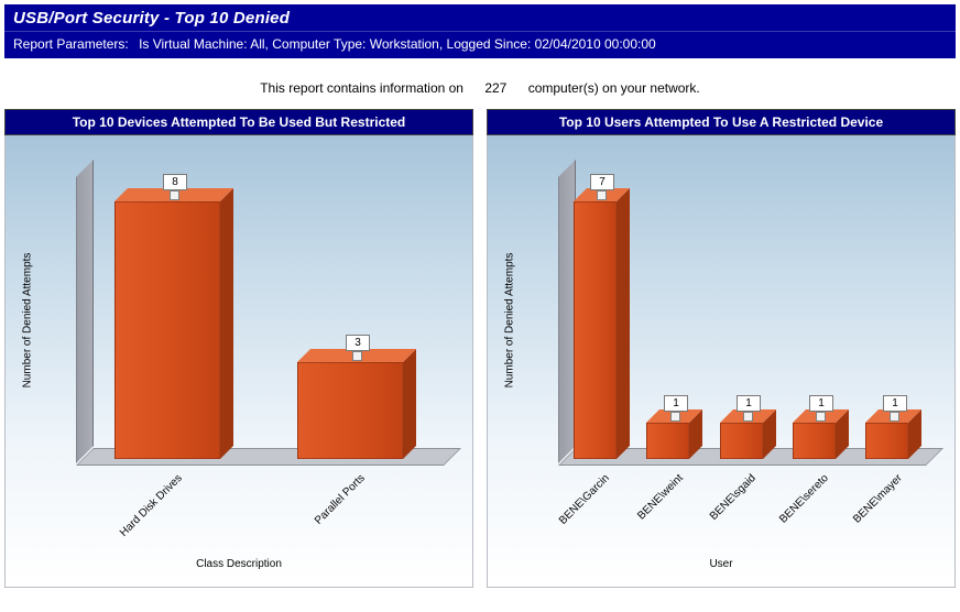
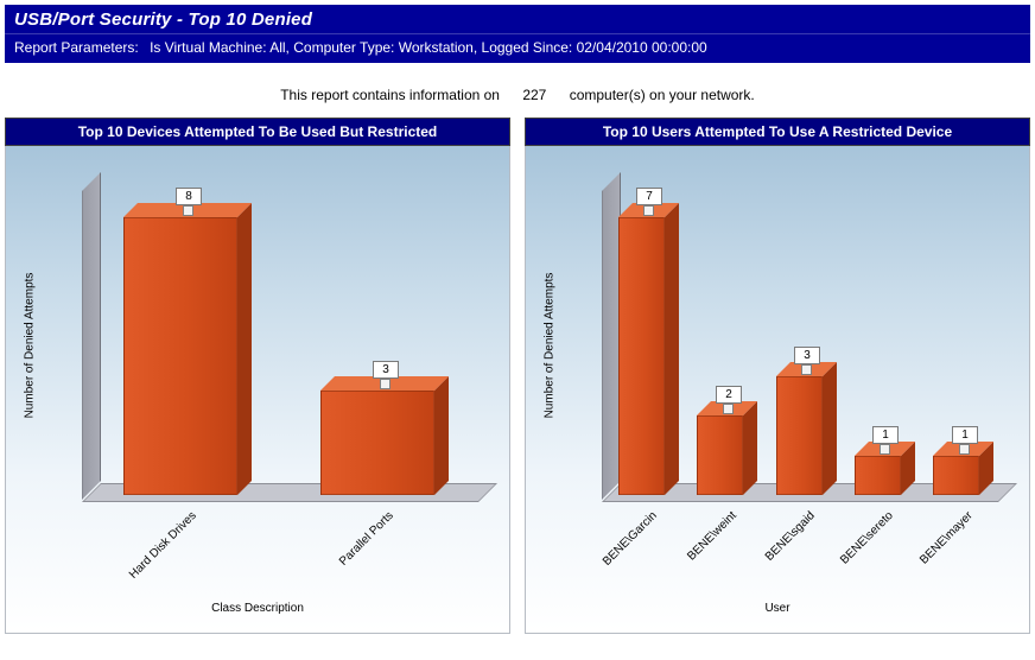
Top 10 Users Attempted To Use A Restricted Device/BENE\weint: 1 -> 2
Top 10 Users Attempted To Use A Restricted Device/BENE\sgaid: 1 -> 3
